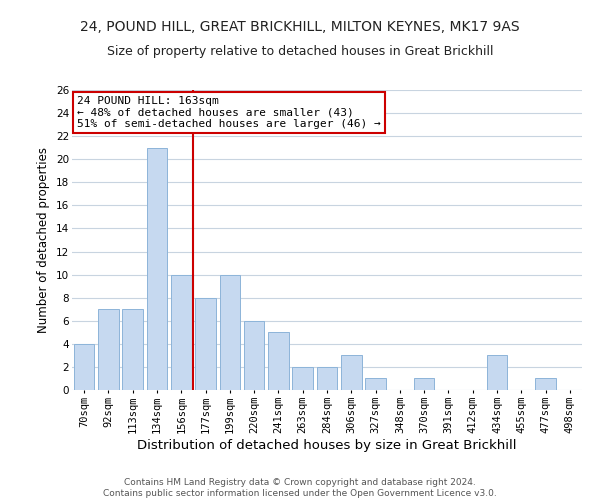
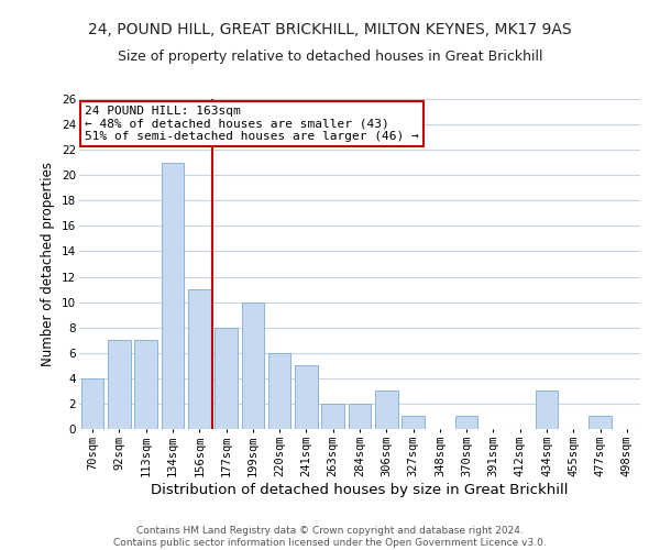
156sqm: 10 -> 11
